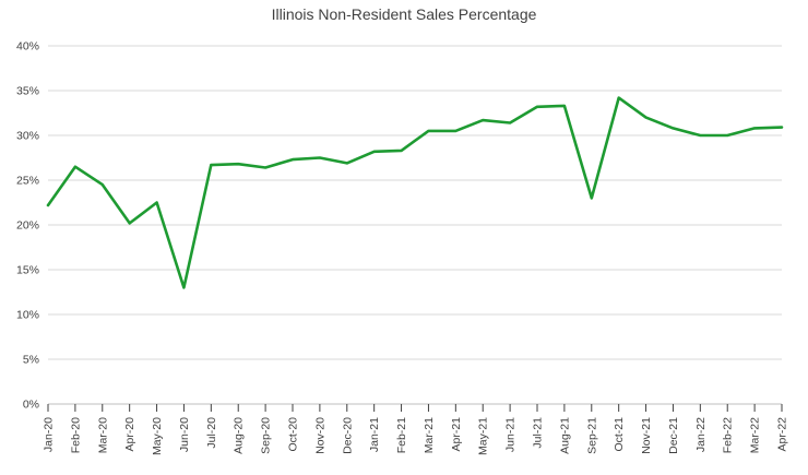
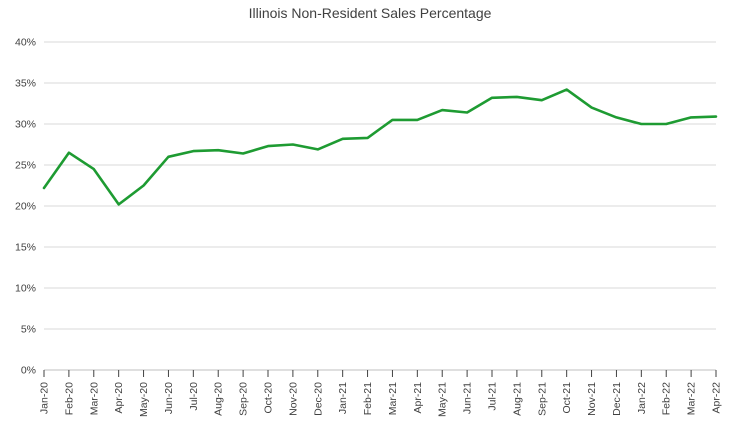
Jun-20: 13% -> 26%
Sep-21: 23% -> 33%
